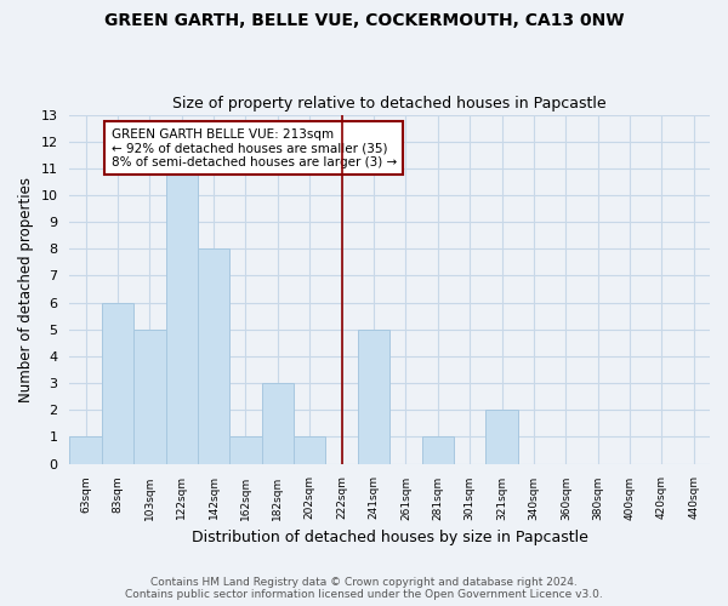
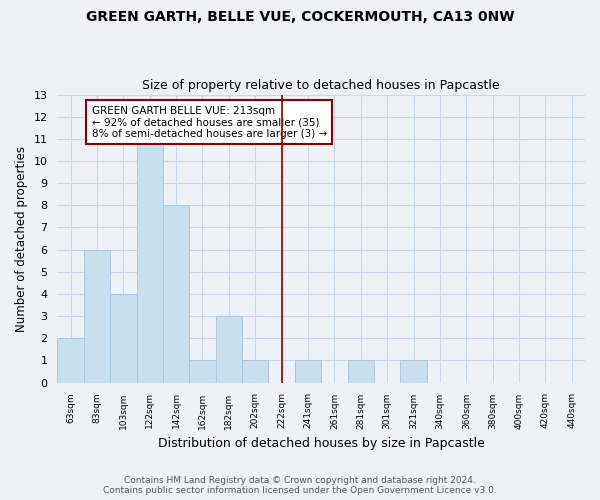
63sqm: 1 -> 2
103sqm: 5 -> 4
241sqm: 5 -> 1
321sqm: 2 -> 1
